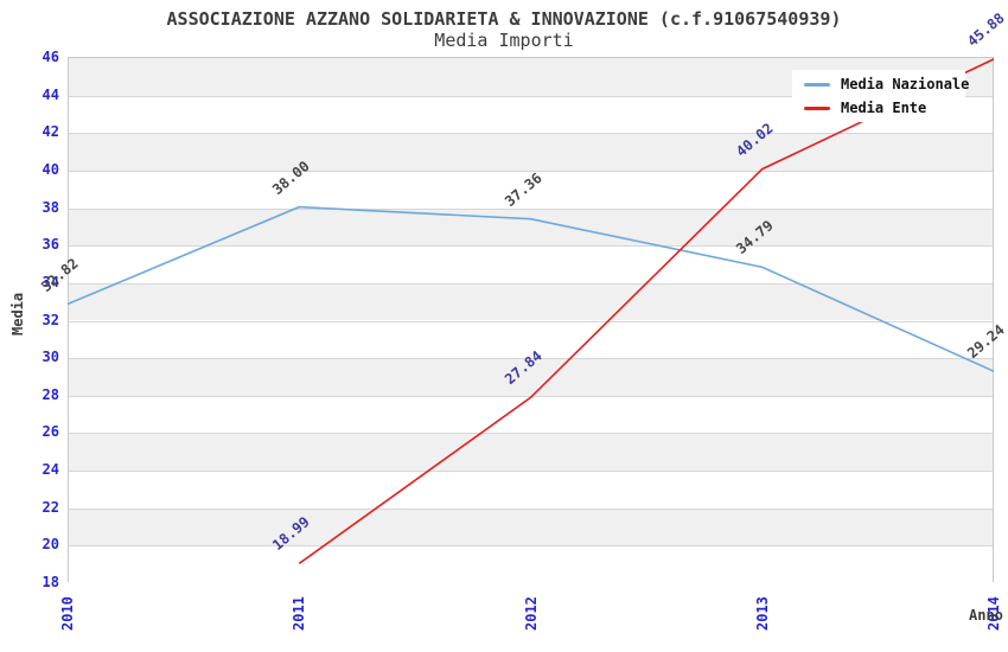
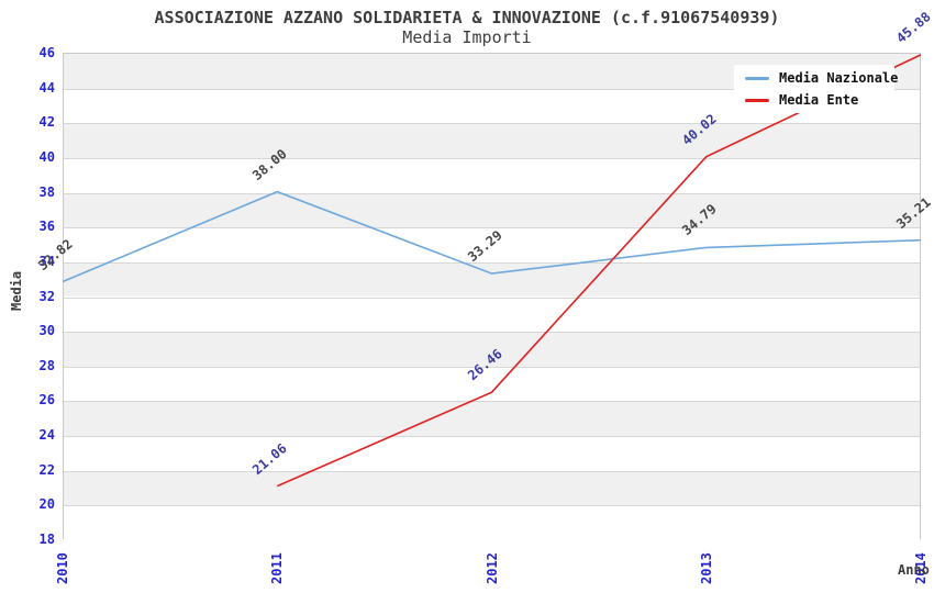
Media Ente/2011: 18.99 -> 21.06
Media Nazionale/2012: 37.36 -> 33.29
Media Ente/2012: 27.84 -> 26.46
Media Nazionale/2014: 29.24 -> 35.21
